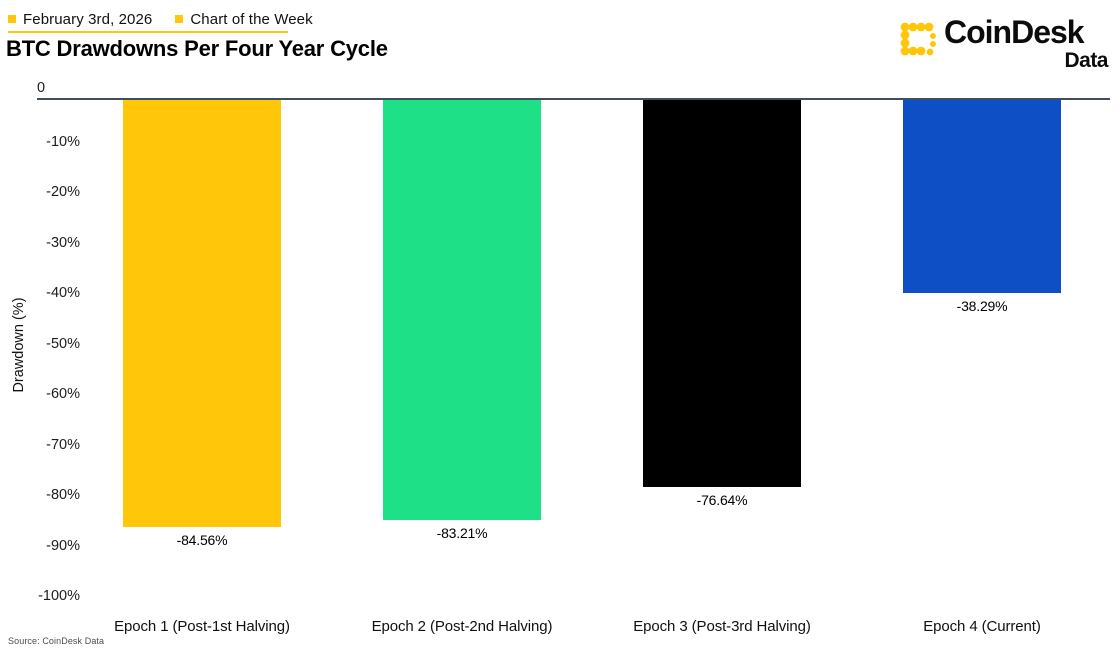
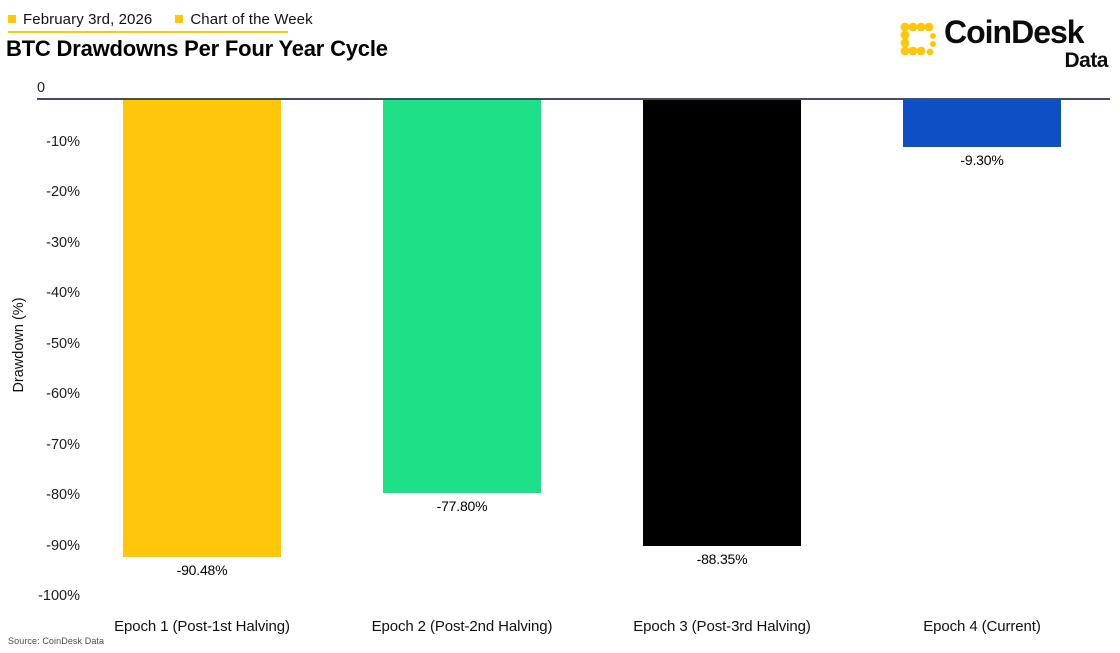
Epoch 1 (Post-1st Halving): -84.56% -> -90.48%
Epoch 2 (Post-2nd Halving): -83.21% -> -77.80%
Epoch 3 (Post-3rd Halving): -76.64% -> -88.35%
Epoch 4 (Current): -38.29% -> -9.30%
